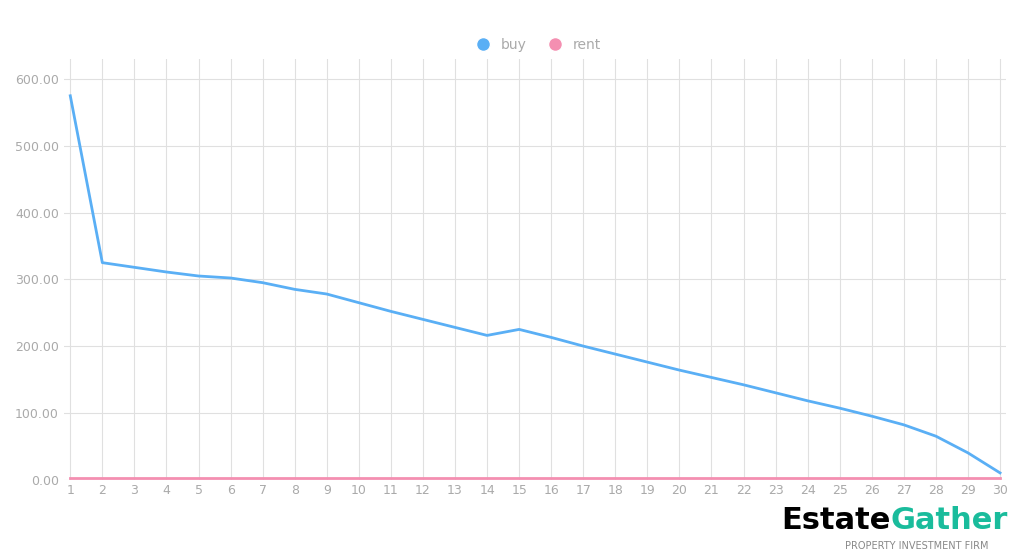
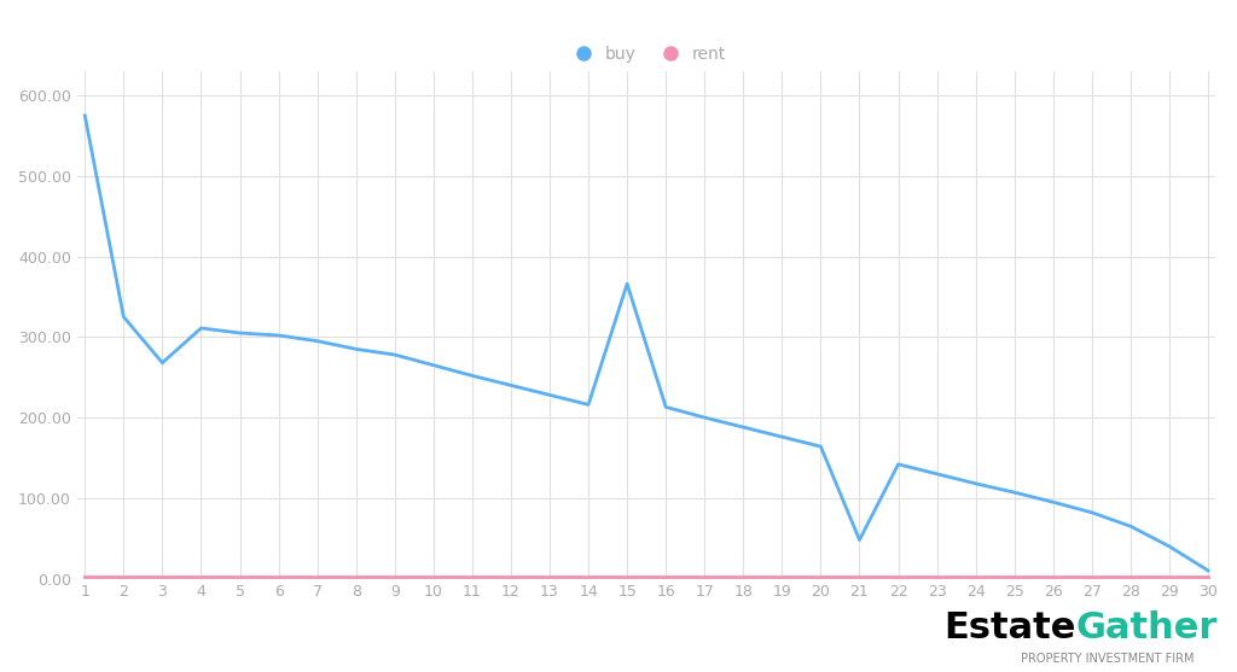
3: 318 -> 268
15: 225 -> 366
21: 153 -> 48
